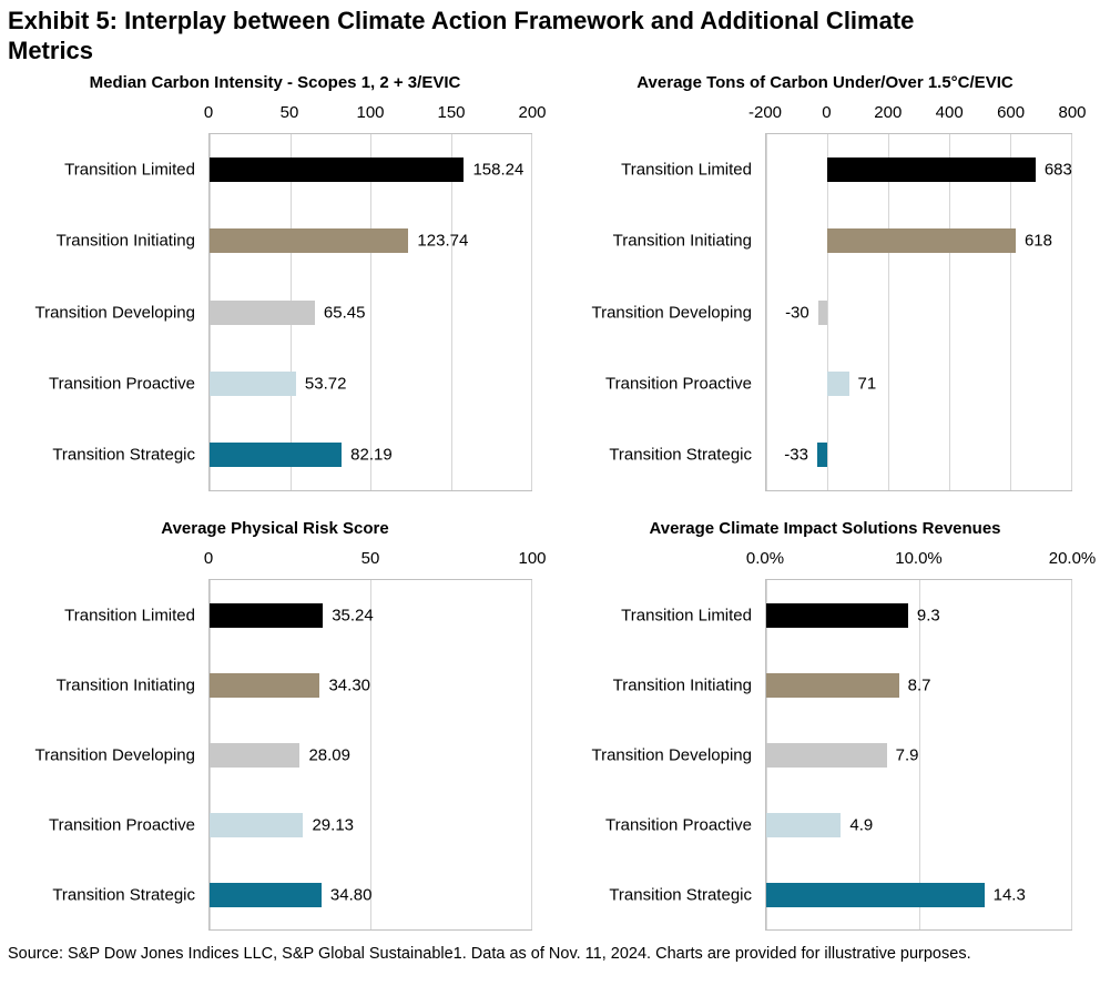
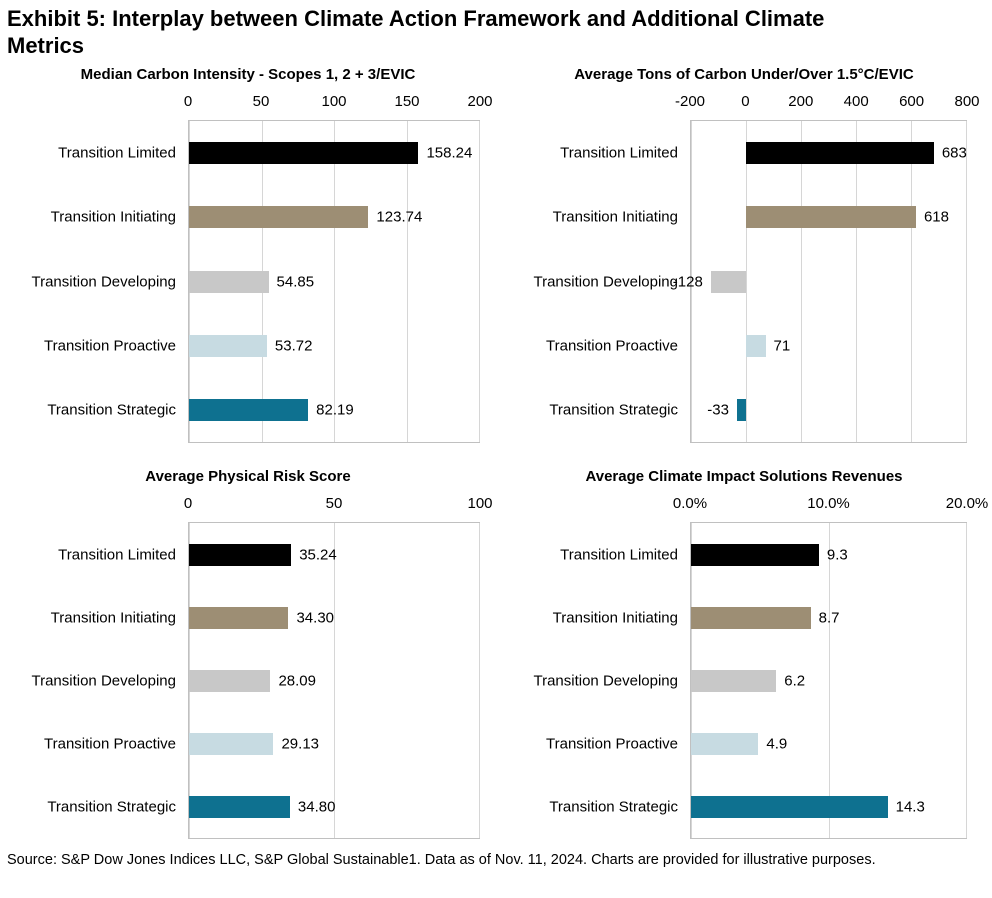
Median Carbon Intensity - Scopes 1, 2 + 3/EVIC/Transition Developing: 65.45 -> 54.85
Average Tons of Carbon Under/Over 1.5°C/EVIC/Transition Developing: -30 -> -128
Average Climate Impact Solutions Revenues/Transition Developing: 7.9 -> 6.2
